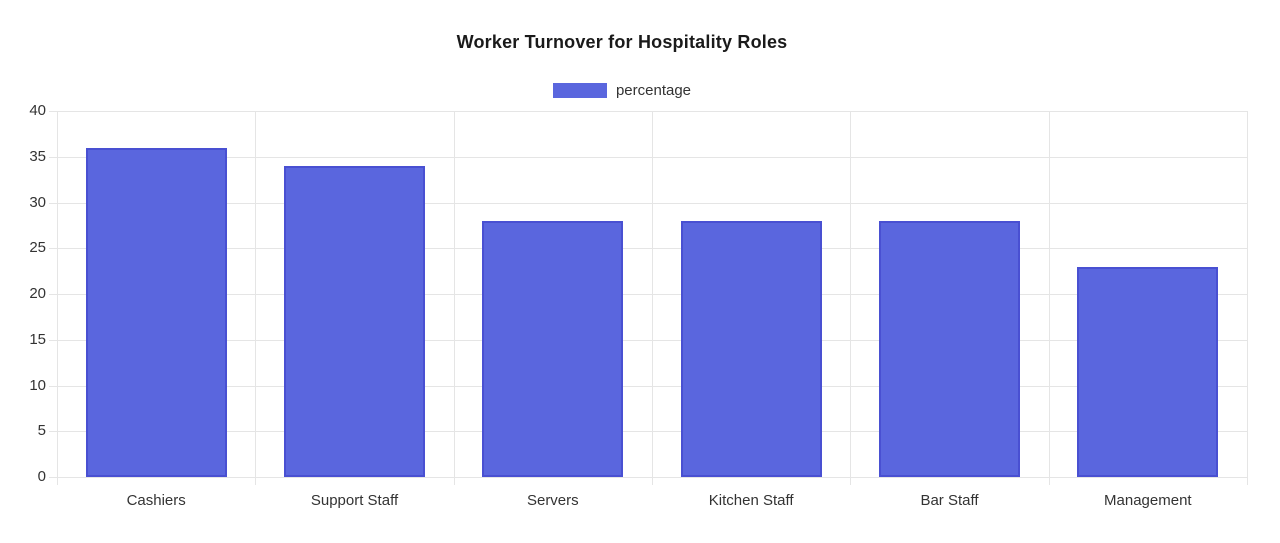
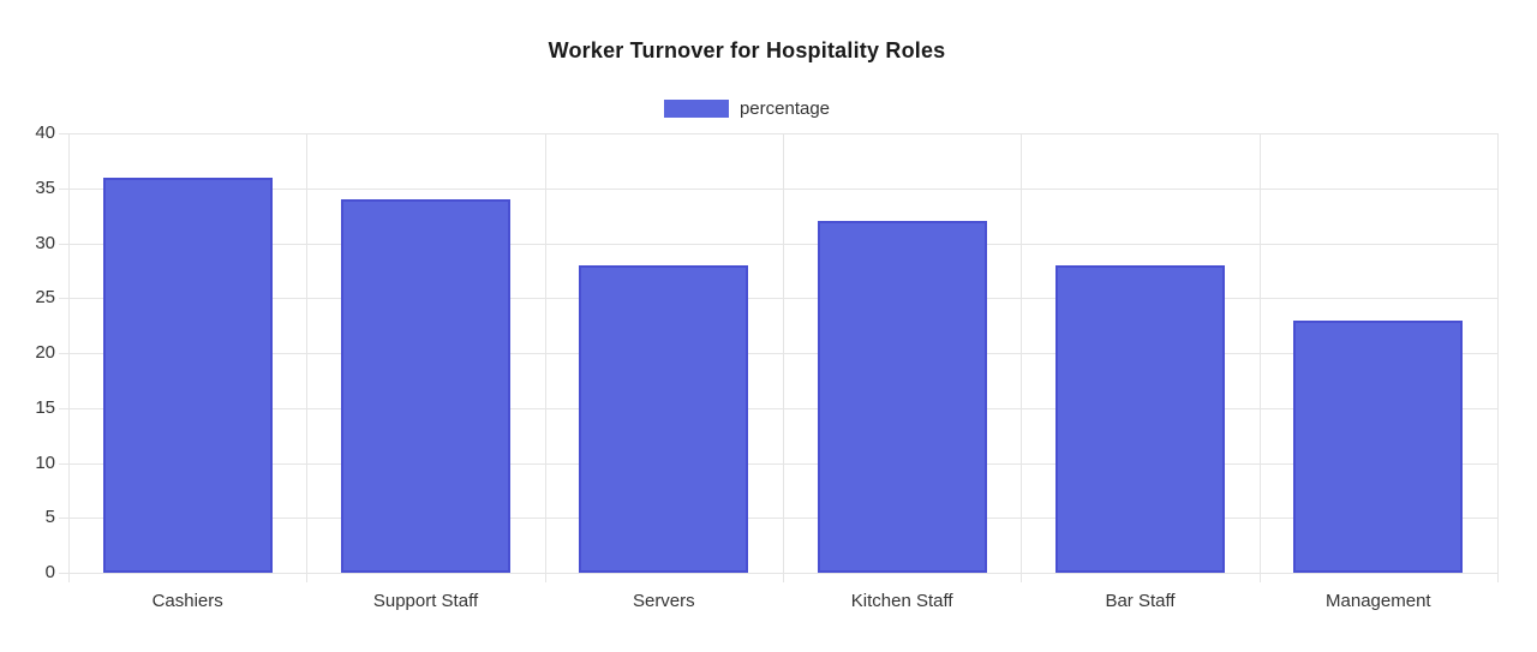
Kitchen Staff: 28 -> 32
